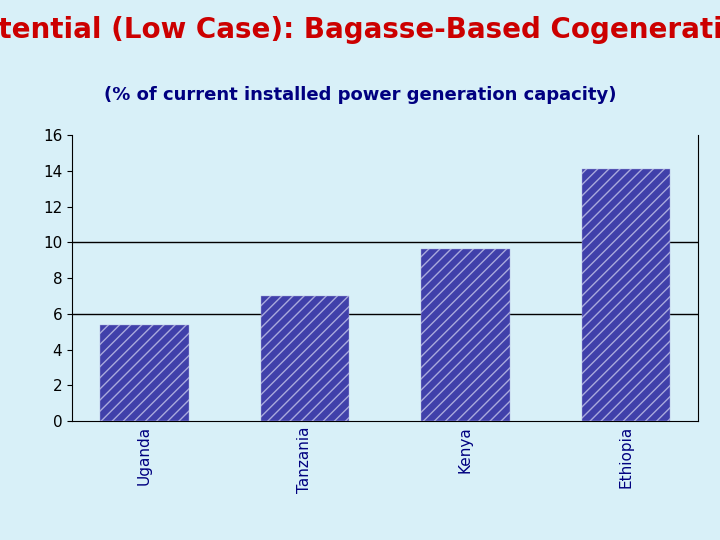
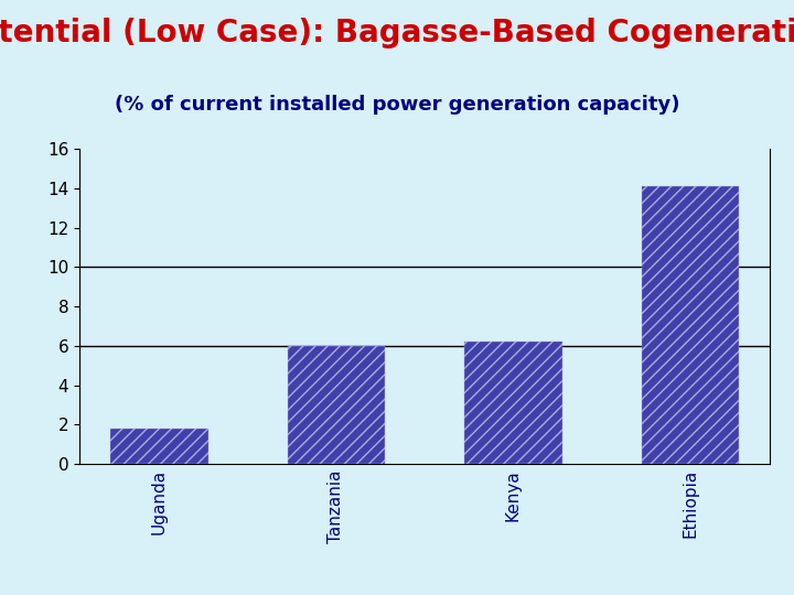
Uganda: 5.4 -> 1.8
Tanzania: 7.0 -> 6.0
Kenya: 9.6 -> 6.2
